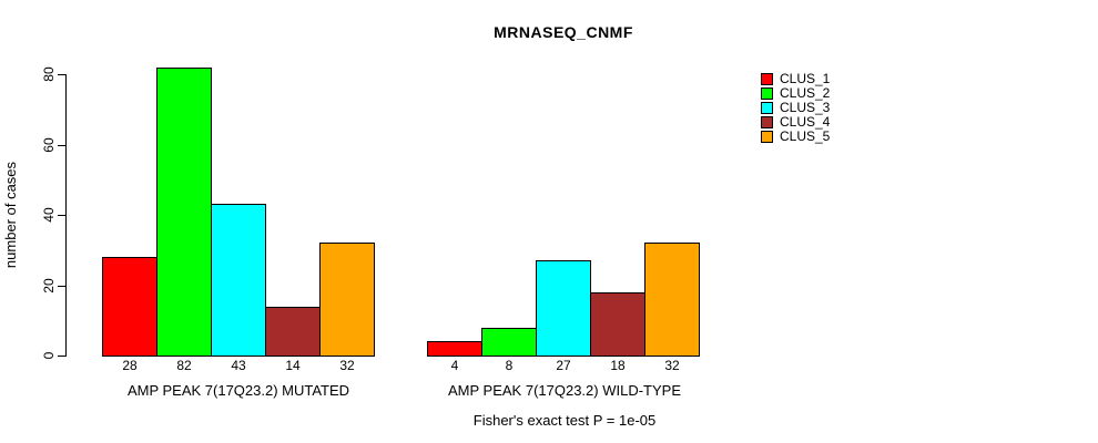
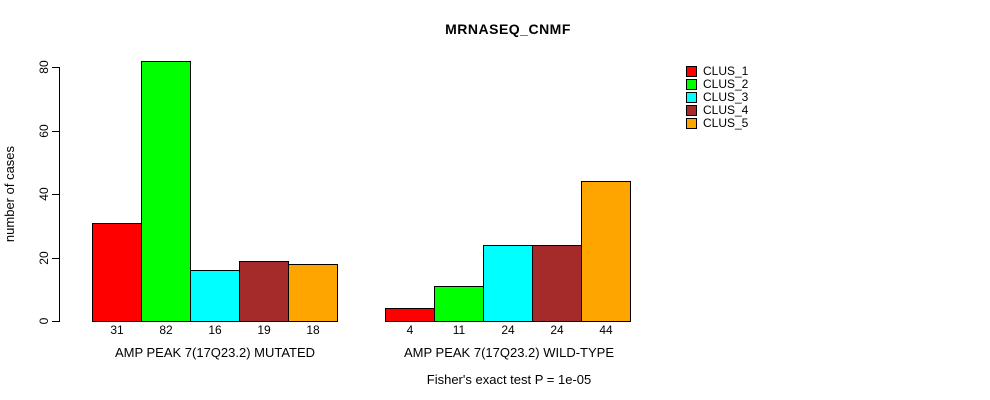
CLUS_1/AMP PEAK 7(17Q23.2) MUTATED: 28 -> 31
CLUS_3/AMP PEAK 7(17Q23.2) MUTATED: 43 -> 16
CLUS_4/AMP PEAK 7(17Q23.2) MUTATED: 14 -> 19
CLUS_5/AMP PEAK 7(17Q23.2) MUTATED: 32 -> 18
CLUS_2/AMP PEAK 7(17Q23.2) WILD-TYPE: 8 -> 11
CLUS_3/AMP PEAK 7(17Q23.2) WILD-TYPE: 27 -> 24
CLUS_4/AMP PEAK 7(17Q23.2) WILD-TYPE: 18 -> 24
CLUS_5/AMP PEAK 7(17Q23.2) WILD-TYPE: 32 -> 44
